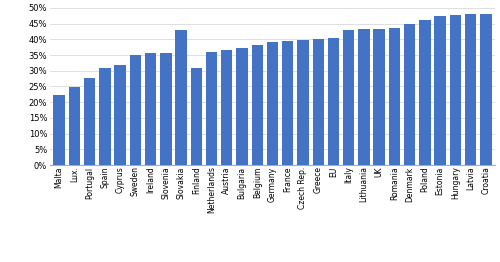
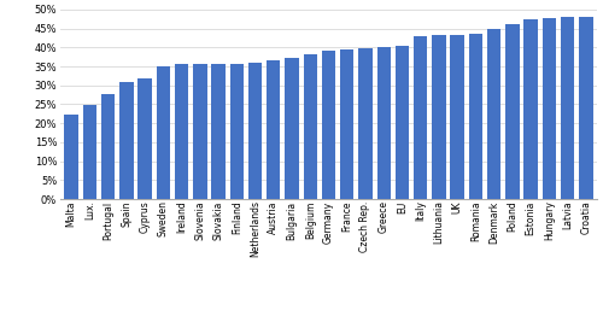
Slovakia: 43.0% -> 35.8%
Finland: 31.0% -> 35.8%
